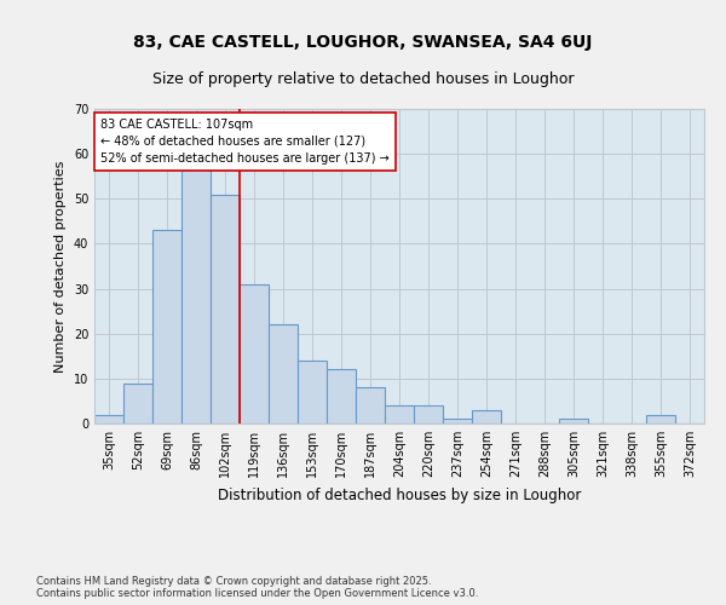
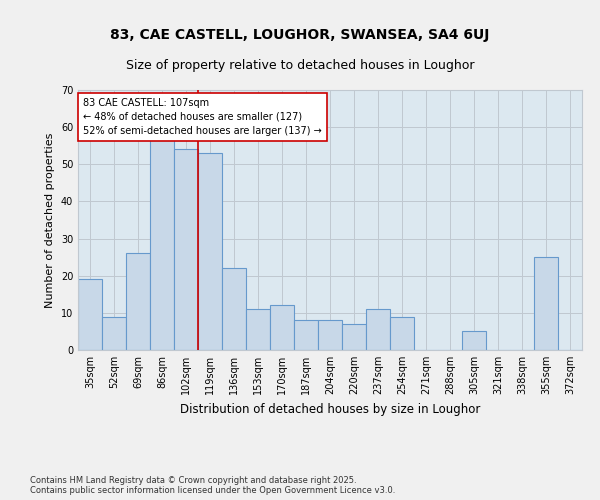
35sqm: 2 -> 19
69sqm: 43 -> 26
102sqm: 51 -> 54
119sqm: 31 -> 53
153sqm: 14 -> 11
204sqm: 4 -> 8
220sqm: 4 -> 7
237sqm: 1 -> 11
254sqm: 3 -> 9
305sqm: 1 -> 5
355sqm: 2 -> 25
